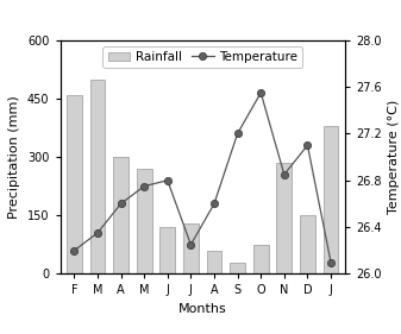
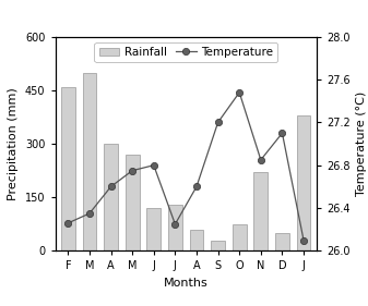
Temperature/F: 26.20 -> 26.26
Temperature/O: 27.55 -> 27.48
Rainfall/N: 285 -> 220
Rainfall/D: 150 -> 50
